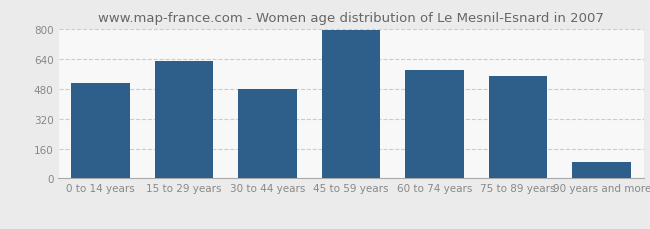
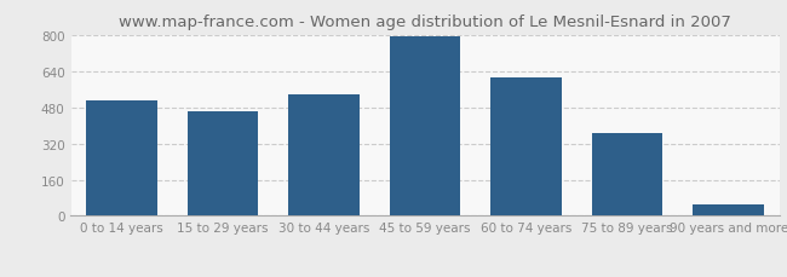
15 to 29 years: 630 -> 460
30 to 44 years: 480 -> 540
60 to 74 years: 580 -> 610
75 to 89 years: 550 -> 360
90 years and more: 90 -> 50
